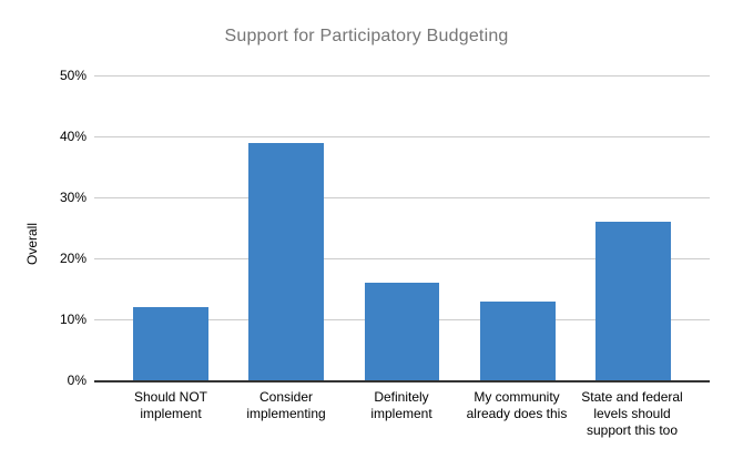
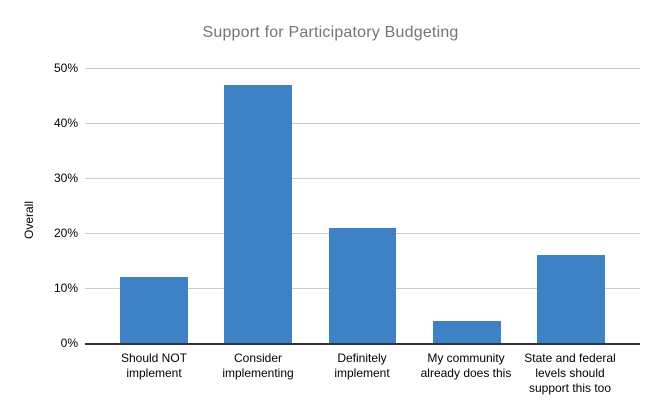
Consider implementing: 39% -> 47%
Definitely implement: 16% -> 21%
My community already does this: 13% -> 4%
State and federal levels should support this too: 26% -> 16%
